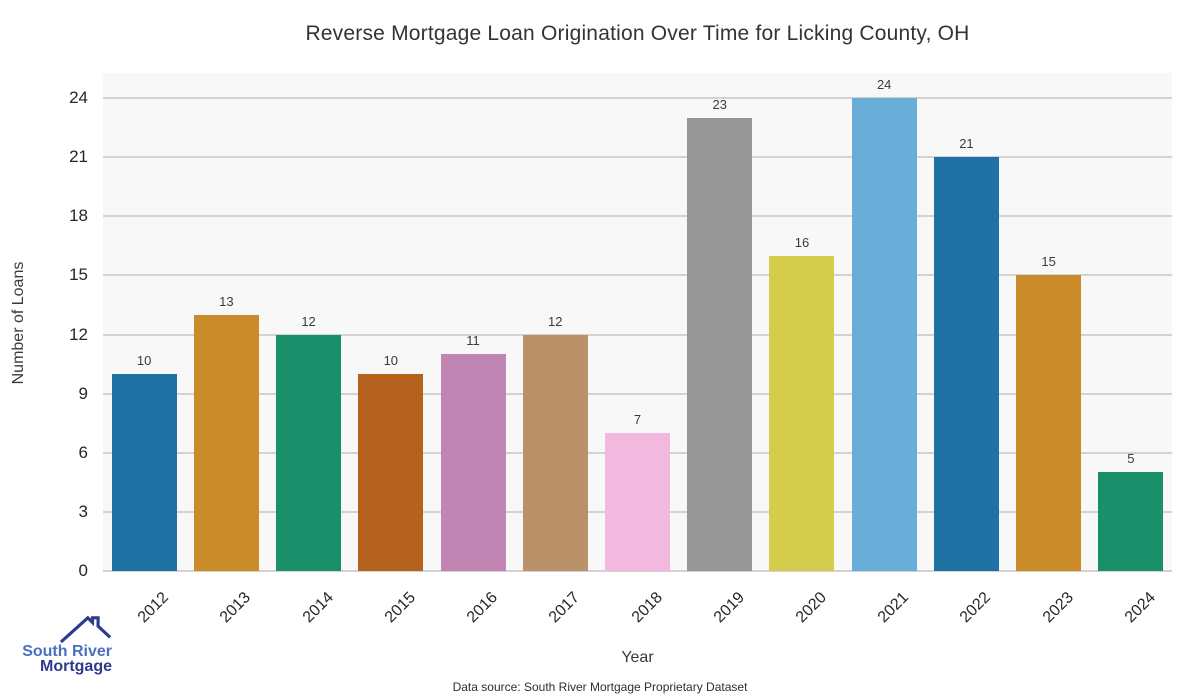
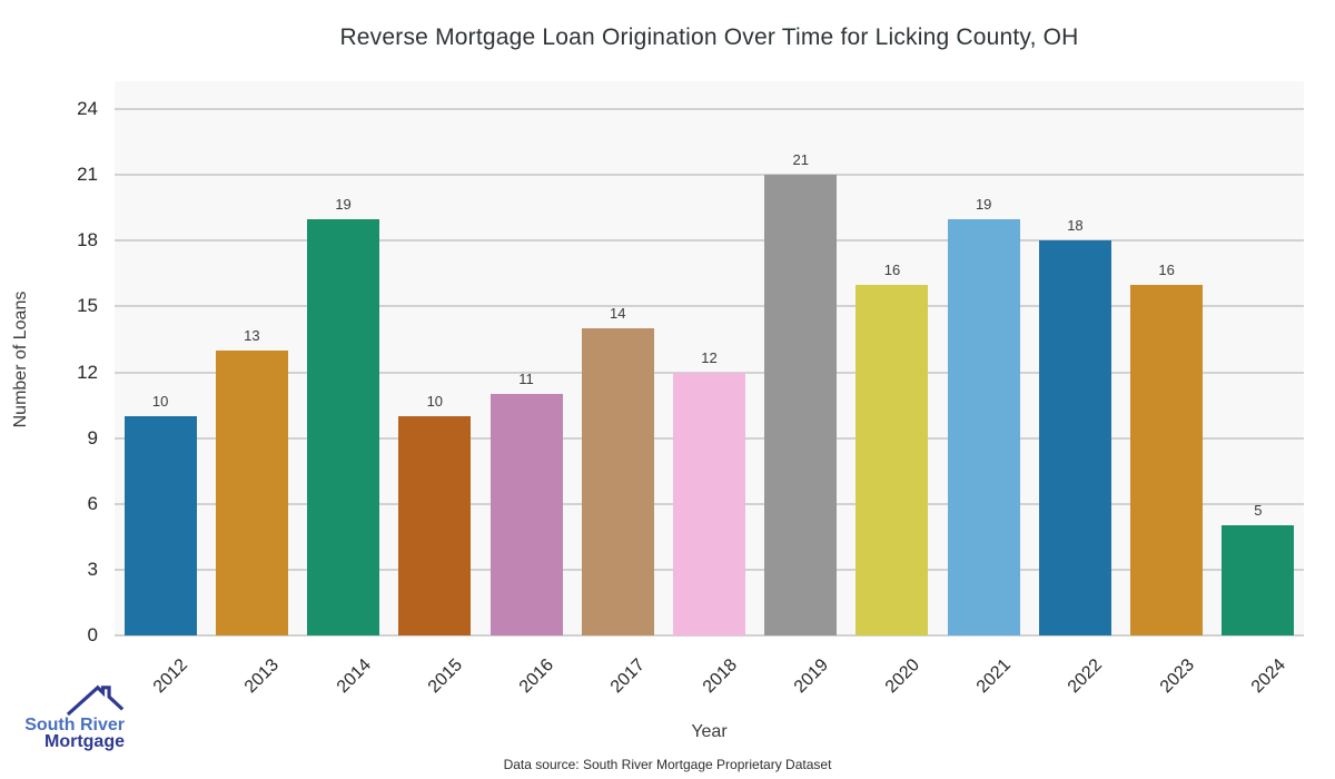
2014: 12 -> 19
2017: 12 -> 14
2018: 7 -> 12
2019: 23 -> 21
2021: 24 -> 19
2022: 21 -> 18
2023: 15 -> 16
